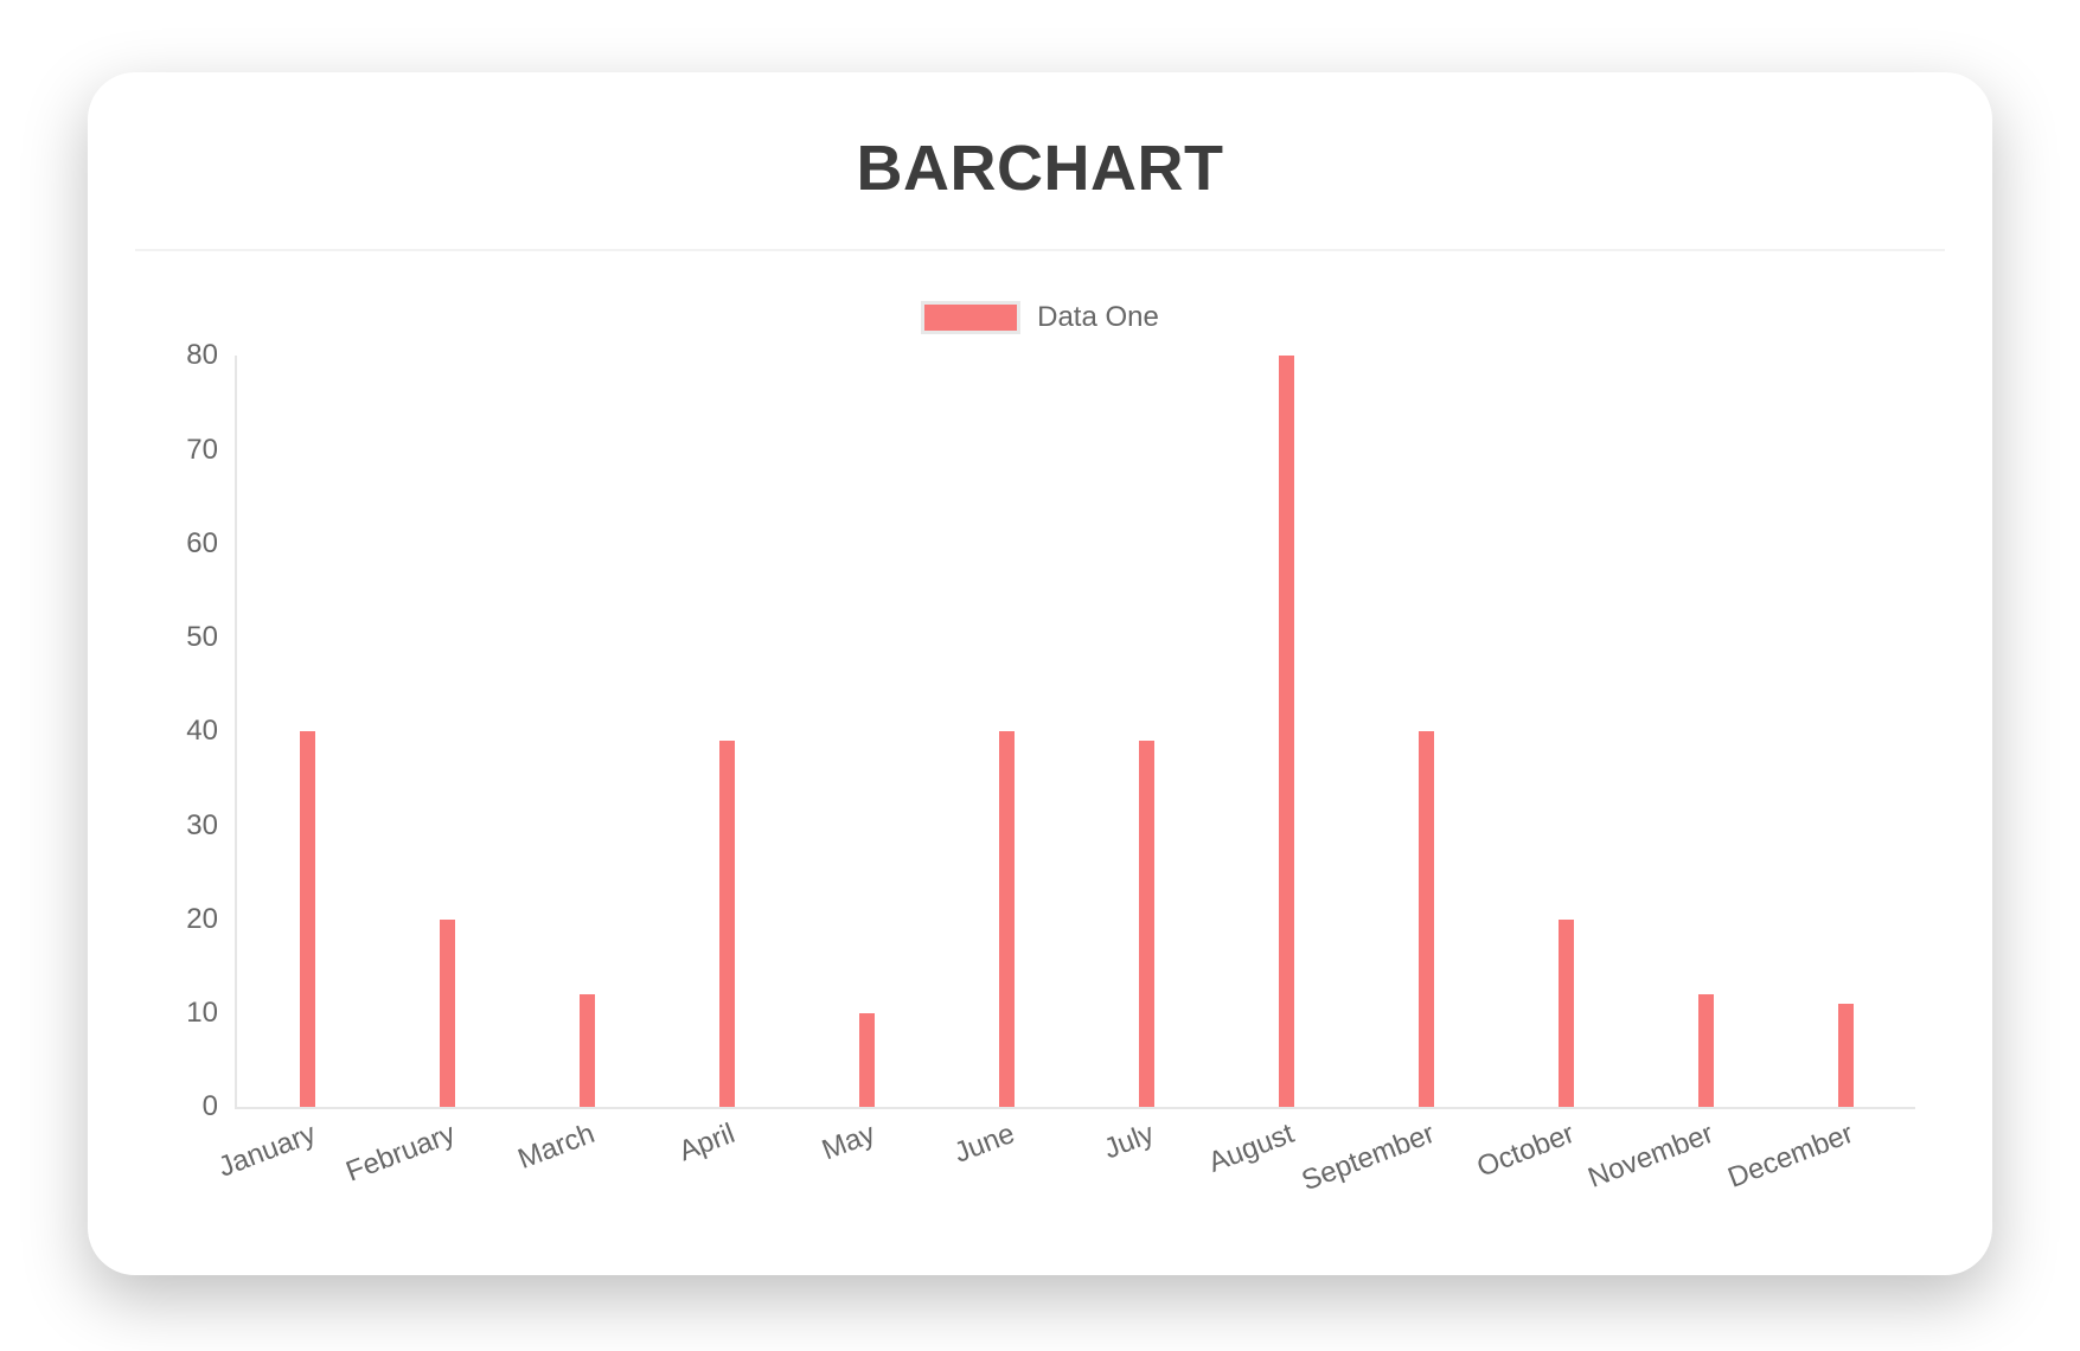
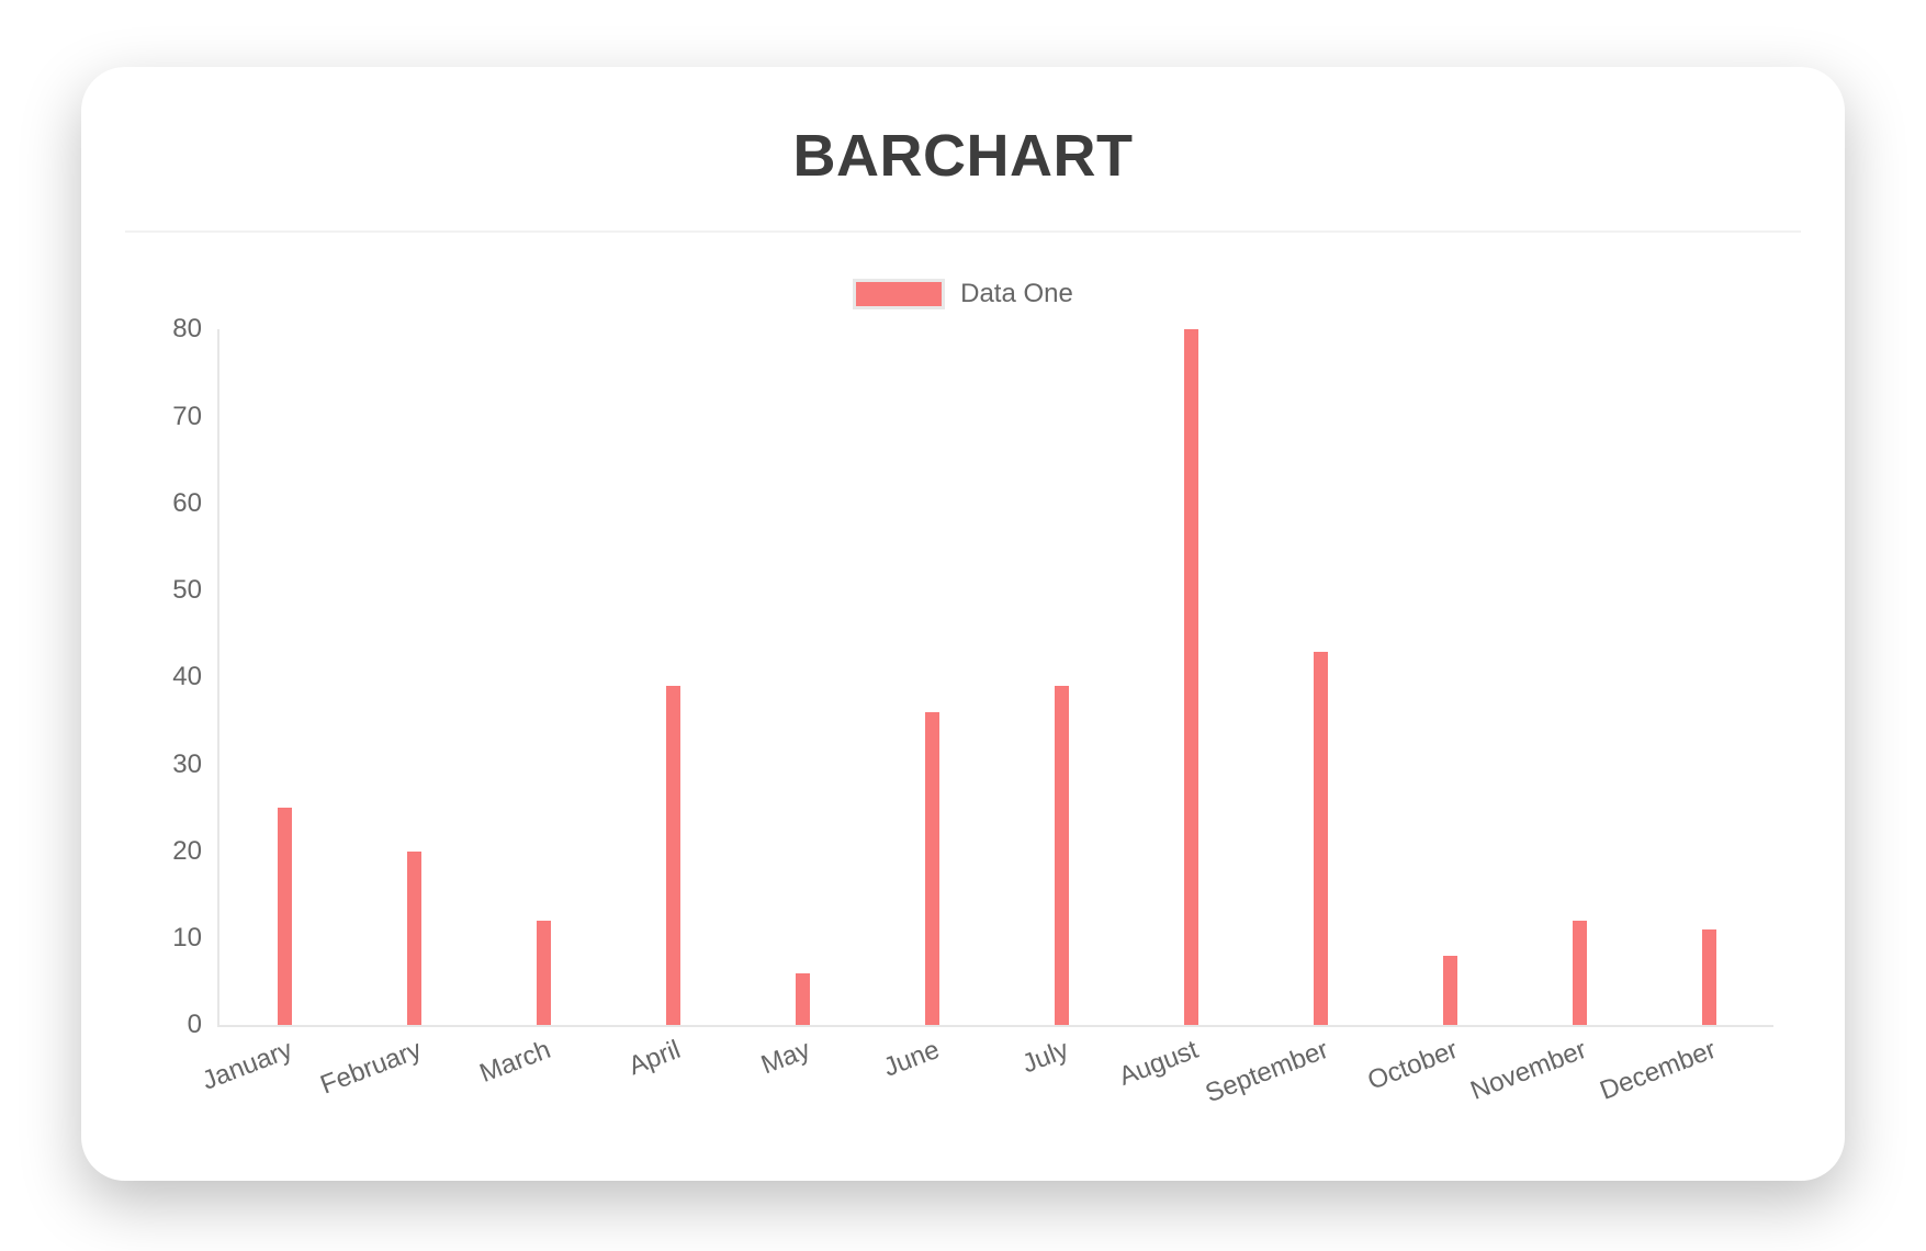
January: 40 -> 25
May: 10 -> 6
June: 40 -> 36
September: 40 -> 43
October: 20 -> 8
